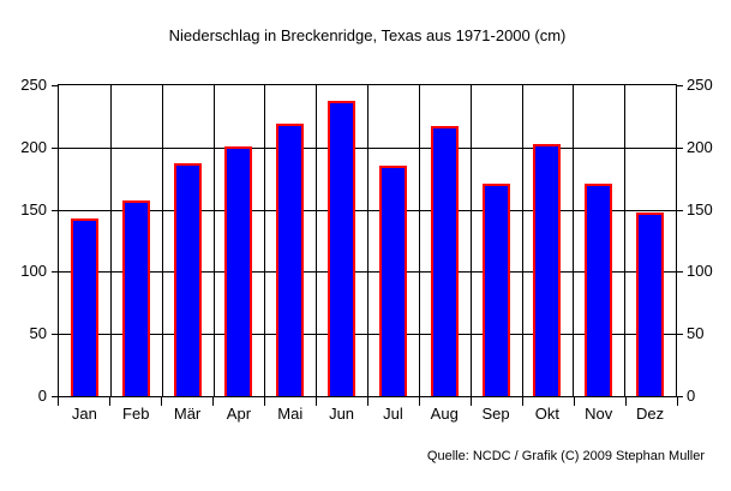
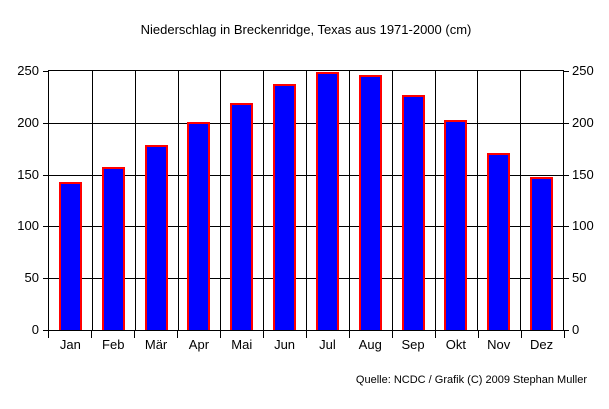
Mär: 187 -> 179
Jul: 185 -> 249
Aug: 217 -> 246
Sep: 171 -> 227
